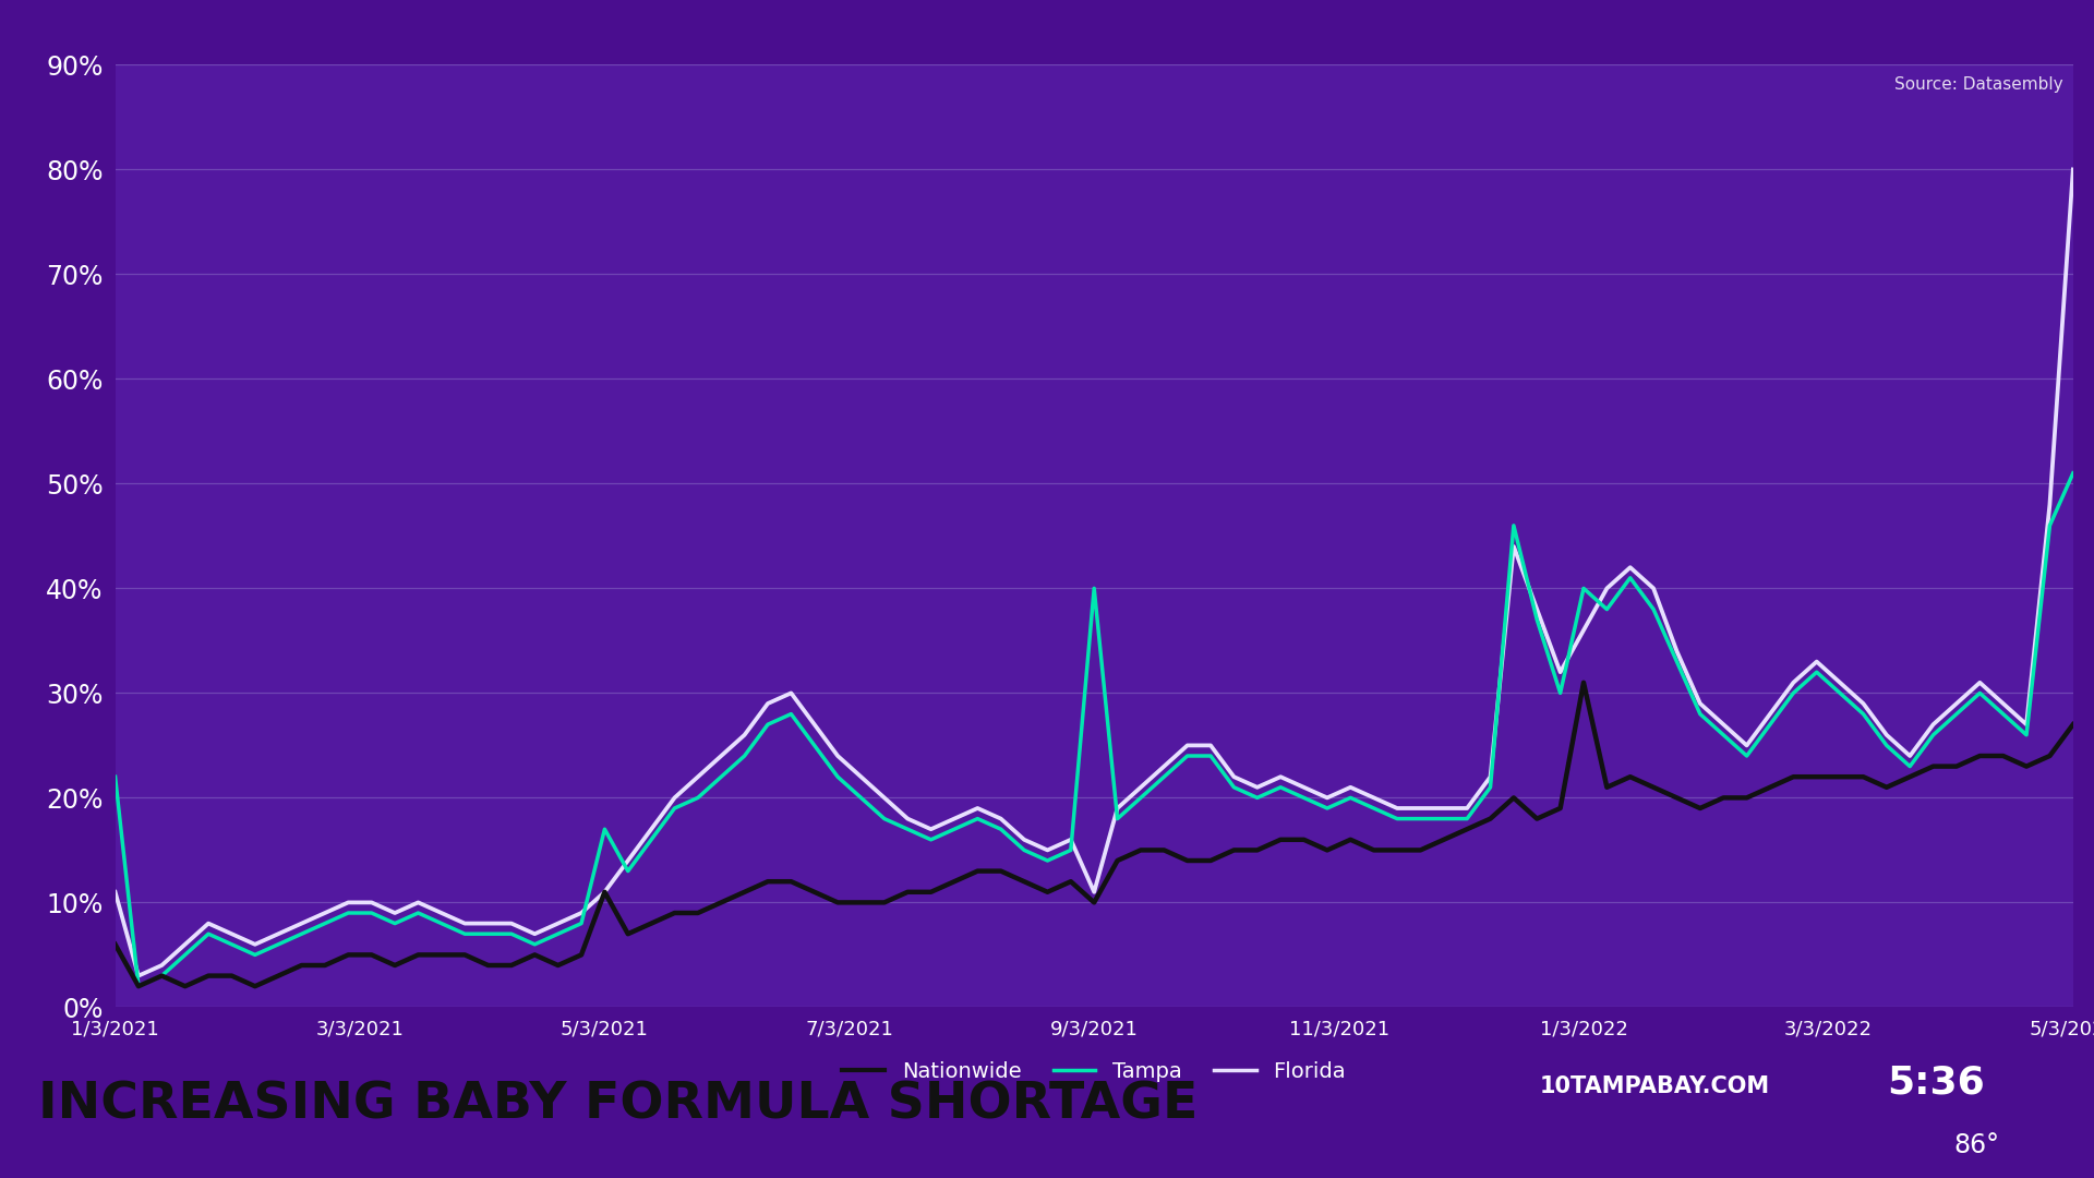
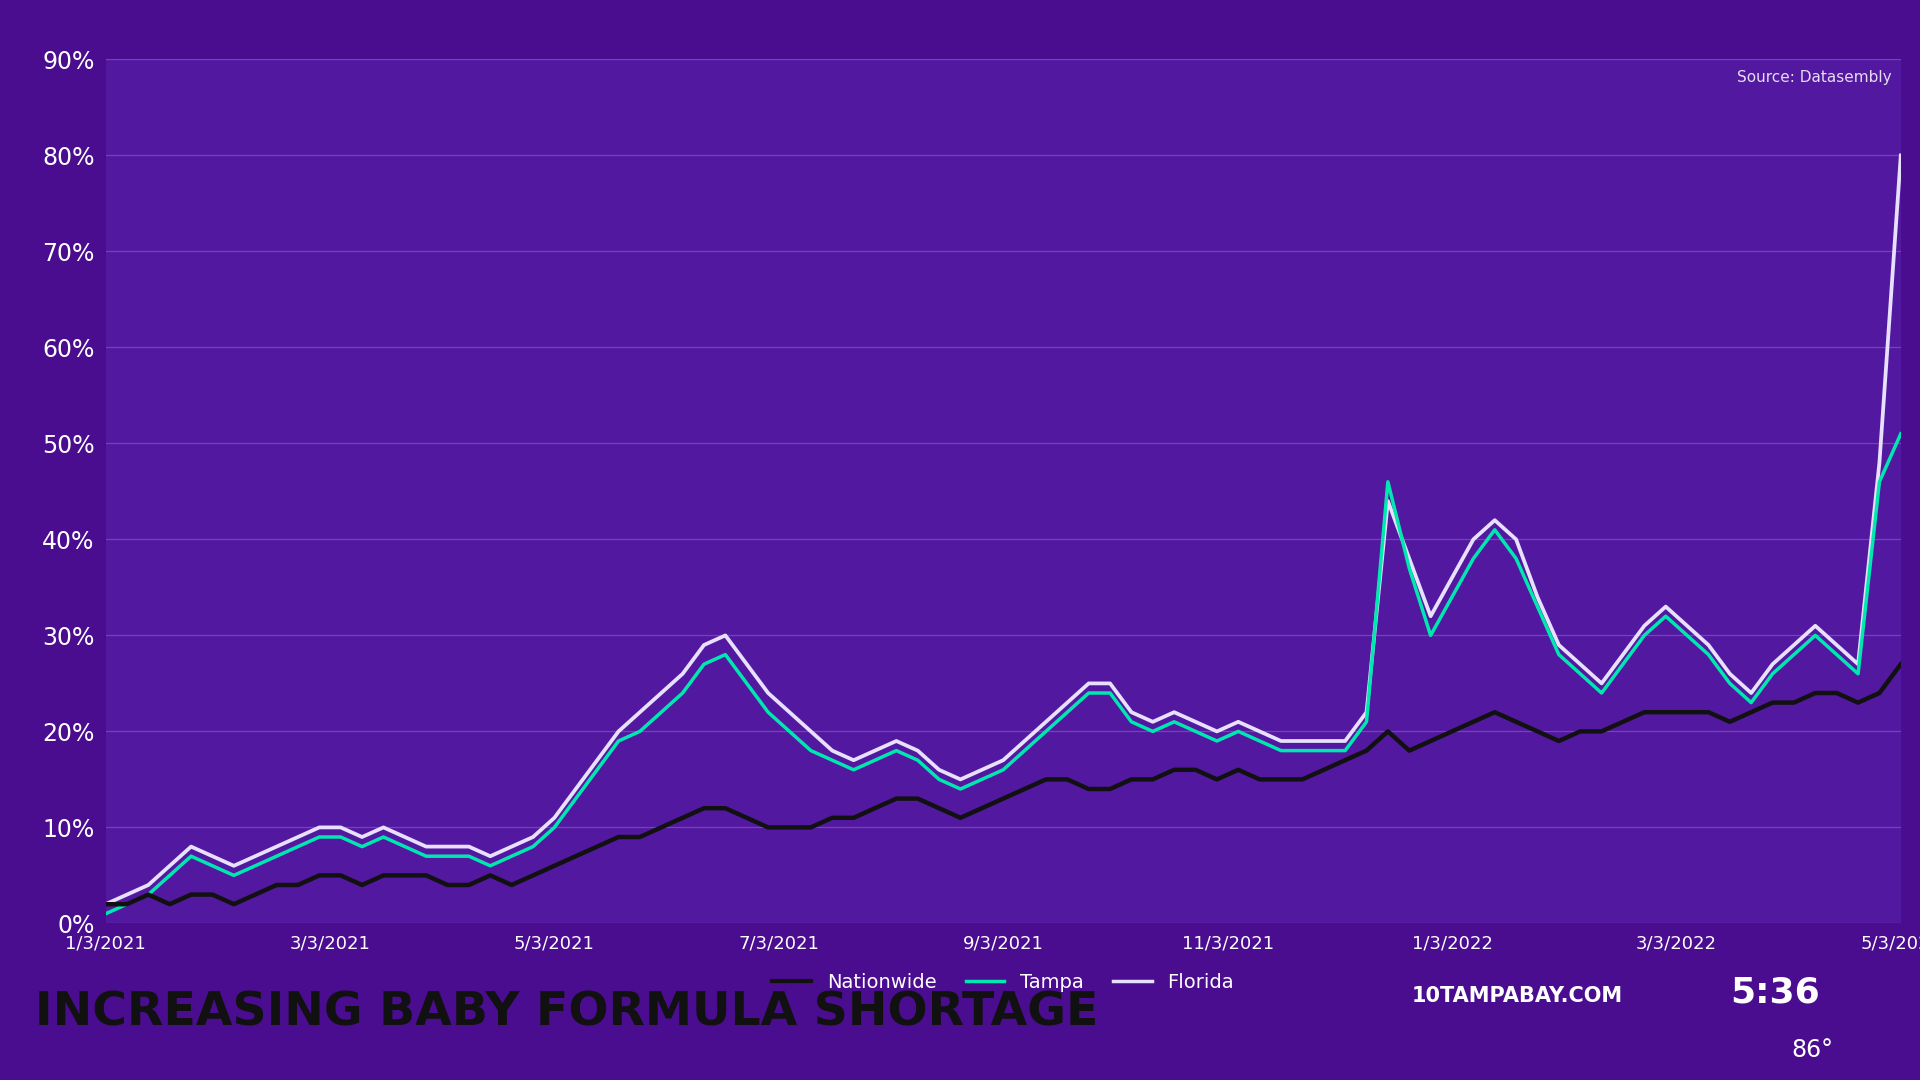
Nationwide/1/3/2021: 6% -> 2%
Tampa/1/3/2021: 22% -> 1%
Florida/1/3/2021: 11% -> 2%
Nationwide/5/3/2021: 11% -> 6%
Tampa/5/3/2021: 17% -> 10%
Nationwide/9/3/2021: 10% -> 13%
Tampa/9/3/2021: 40% -> 16%
Florida/9/3/2021: 11% -> 17%
Nationwide/1/3/2022: 31% -> 20%
Tampa/1/3/2022: 40% -> 34%
